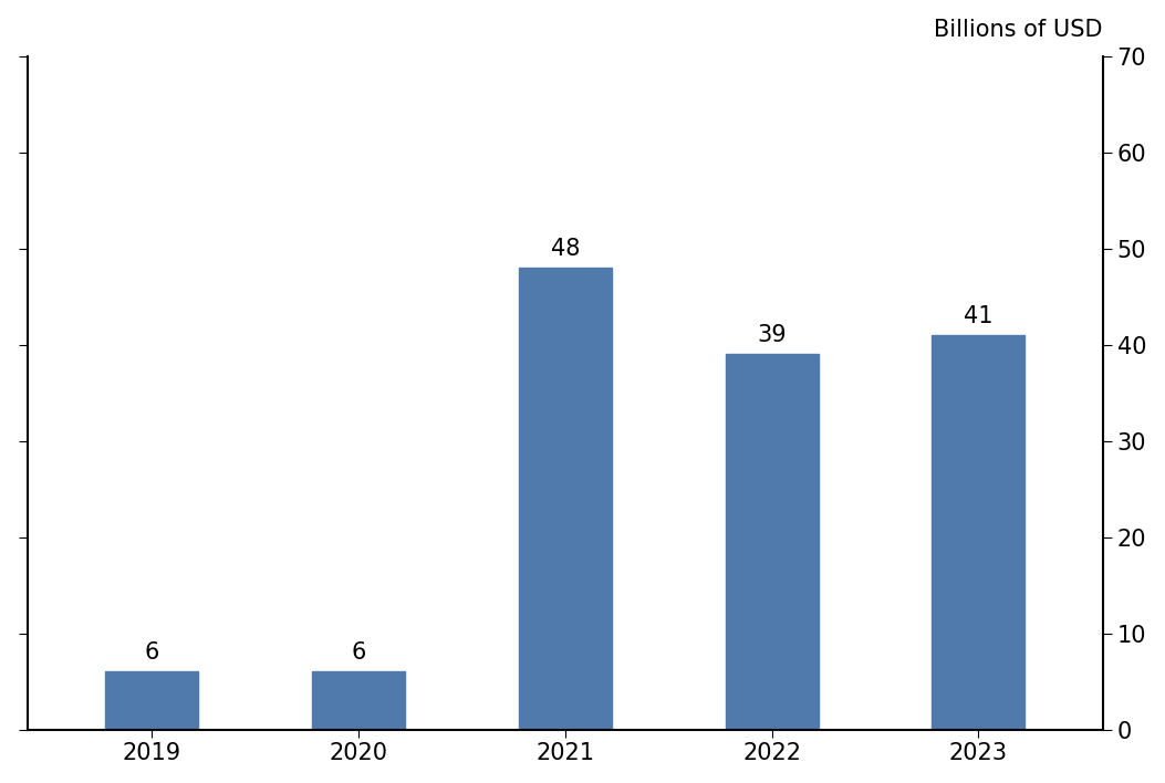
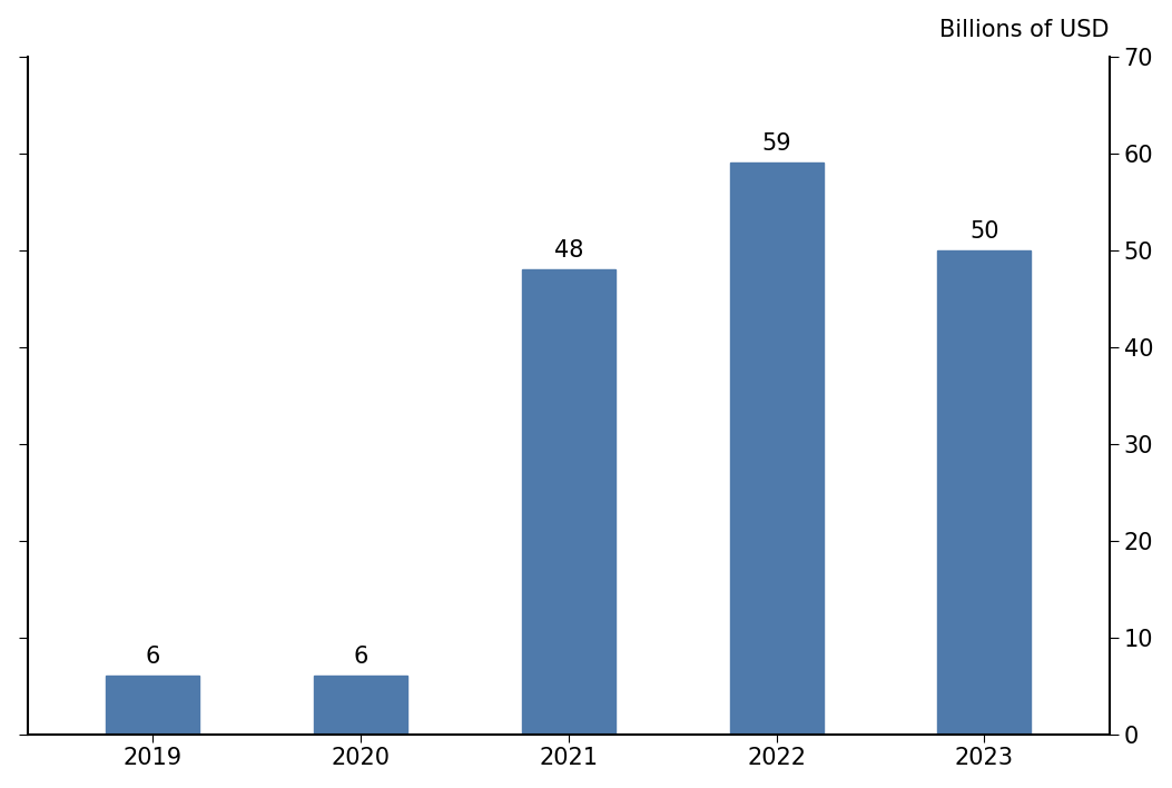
2022: 39 -> 59
2023: 41 -> 50
